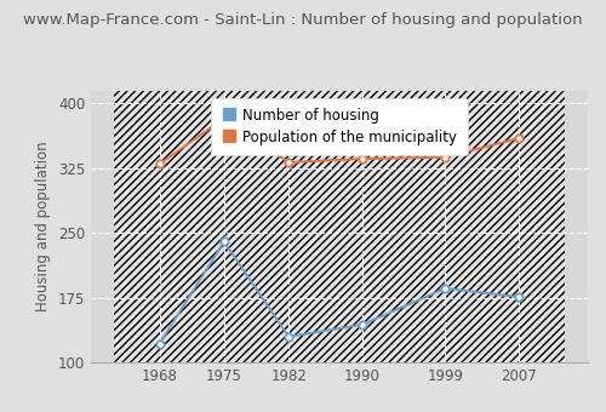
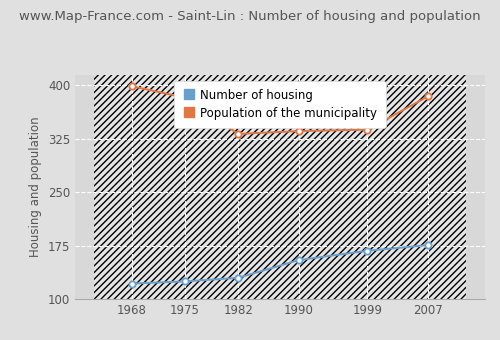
Population of the municipality/1968: 330 -> 399
Number of housing/1975: 240 -> 125
Number of housing/1990: 144 -> 155
Number of housing/1999: 186 -> 168
Population of the municipality/2007: 360 -> 385
